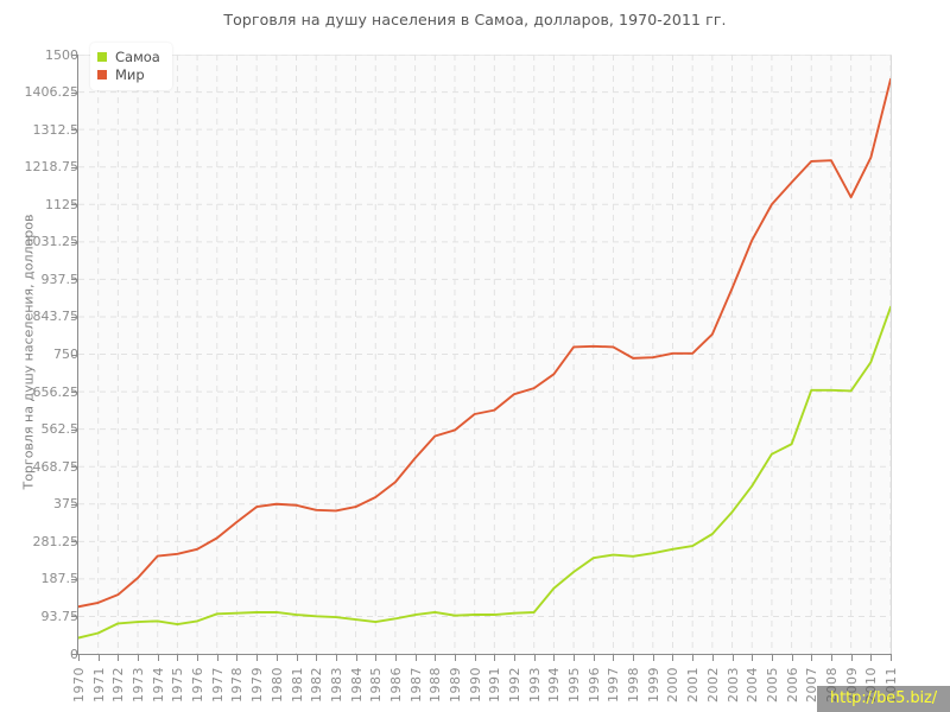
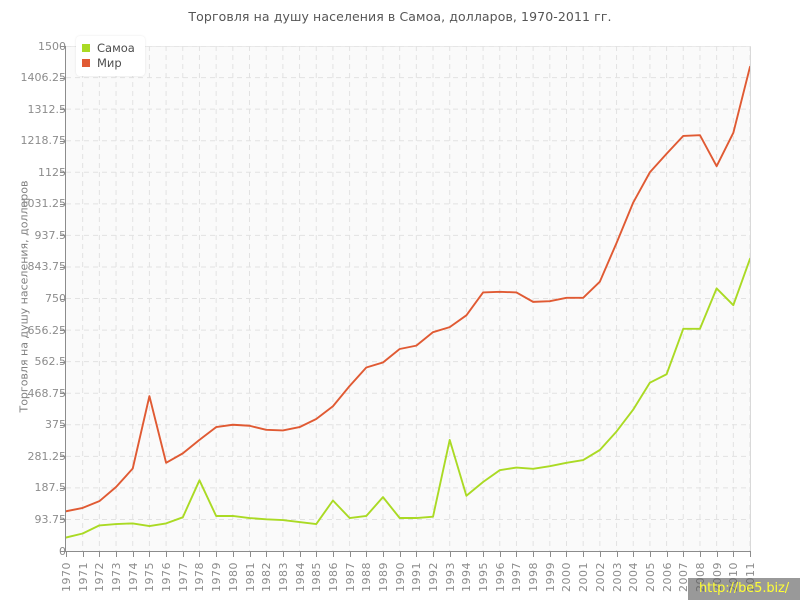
Мир/1975: 250 -> 460
Самоа/1978: 100 -> 210
Самоа/1986: 90 -> 150
Самоа/1989: 100 -> 160
Самоа/1993: 100 -> 330
Самоа/2009: 660 -> 780
